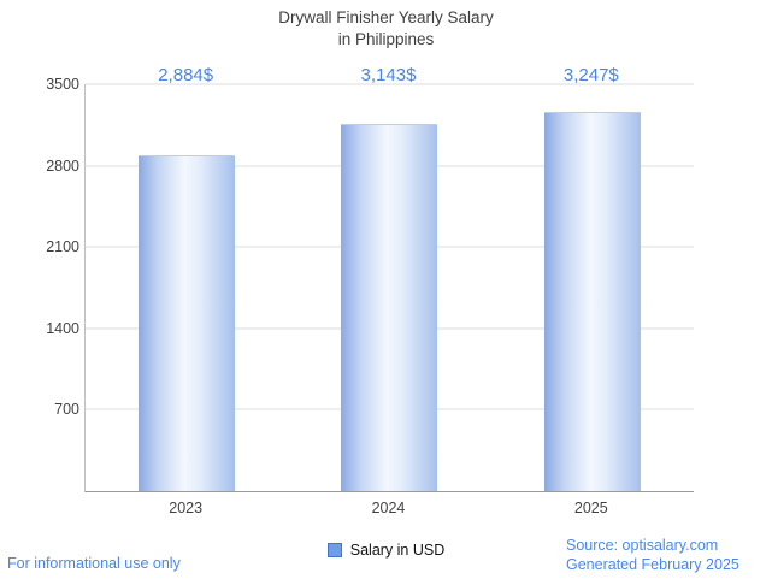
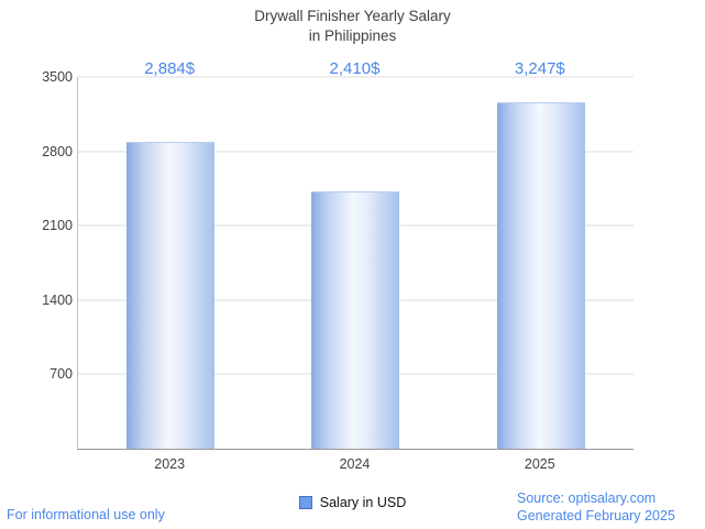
2024: 3,143 -> 2,410
